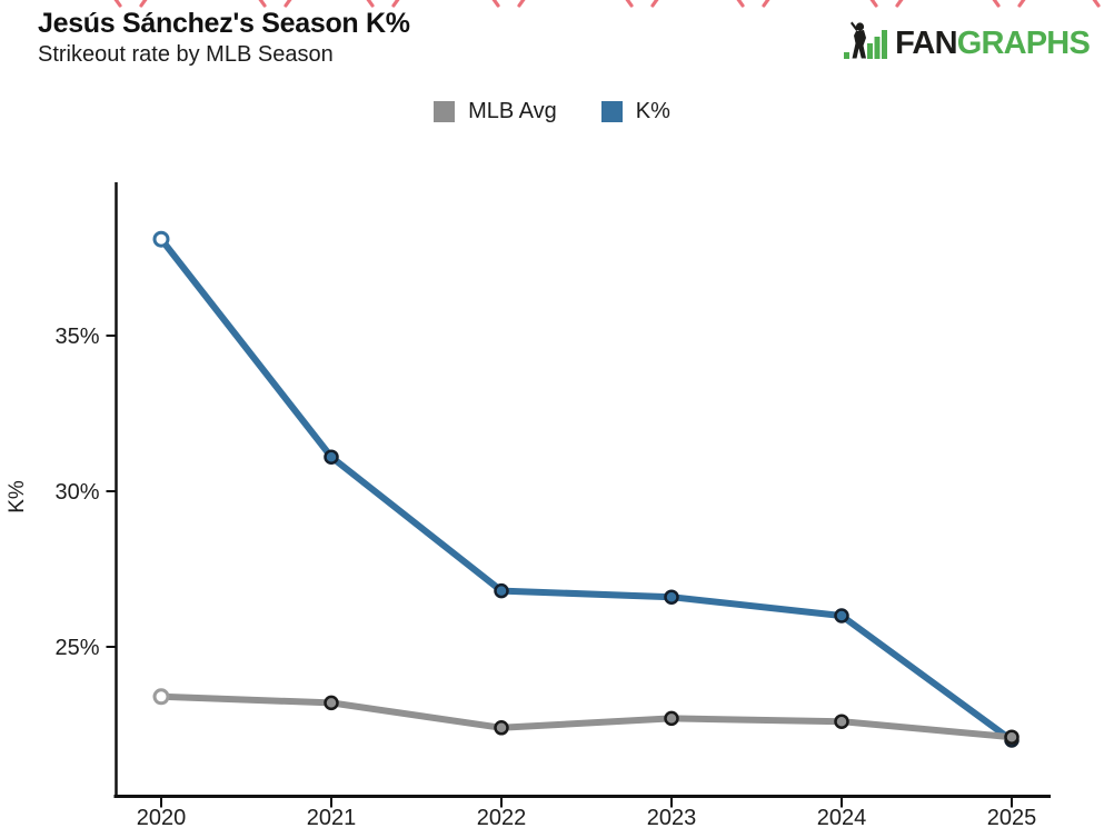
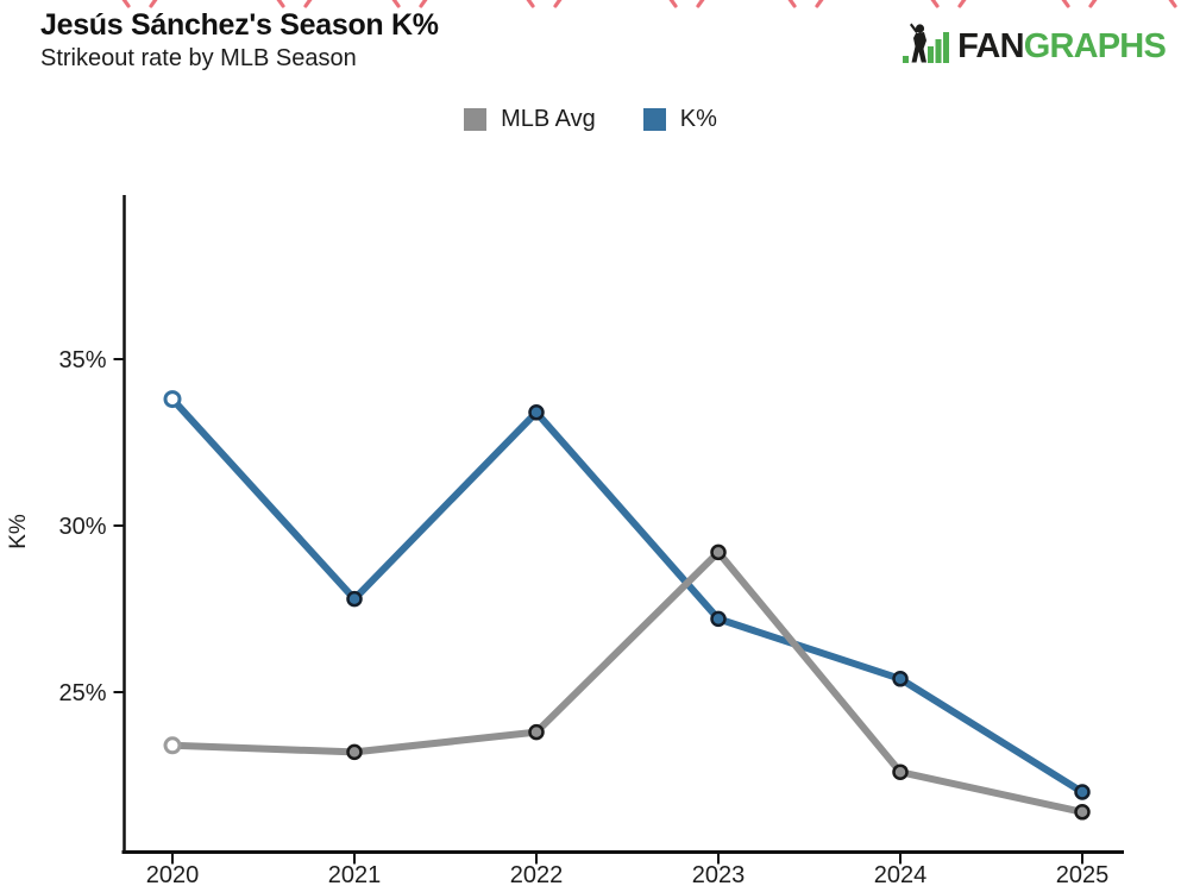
K%/2020: 38.1% -> 33.8%
K%/2021: 31.1% -> 27.8%
MLB Avg/2022: 22.4% -> 23.8%
K%/2022: 26.8% -> 33.4%
MLB Avg/2023: 22.7% -> 29.2%
K%/2023: 26.6% -> 27.2%
K%/2024: 26.0% -> 25.4%
MLB Avg/2025: 22.1% -> 21.4%
